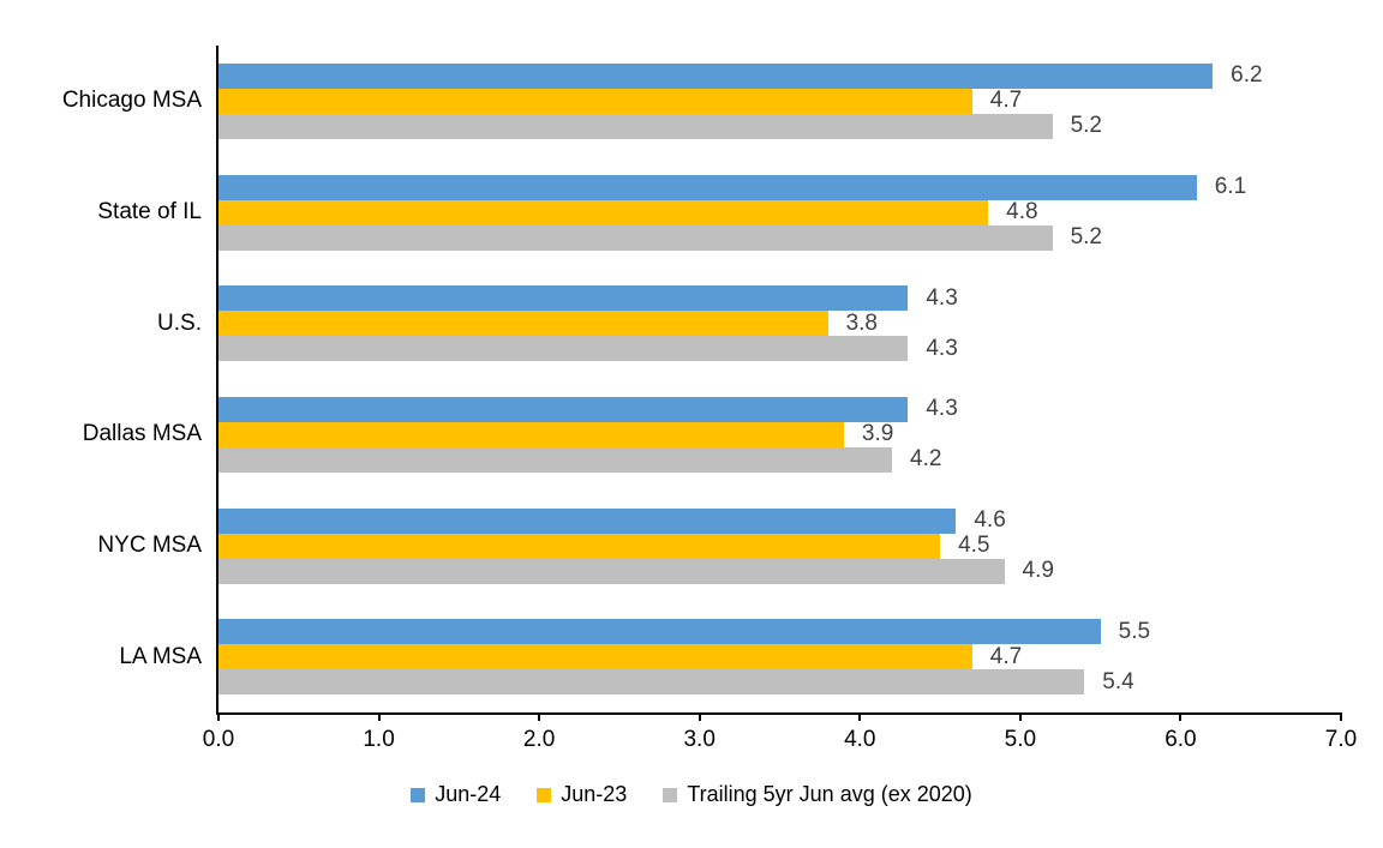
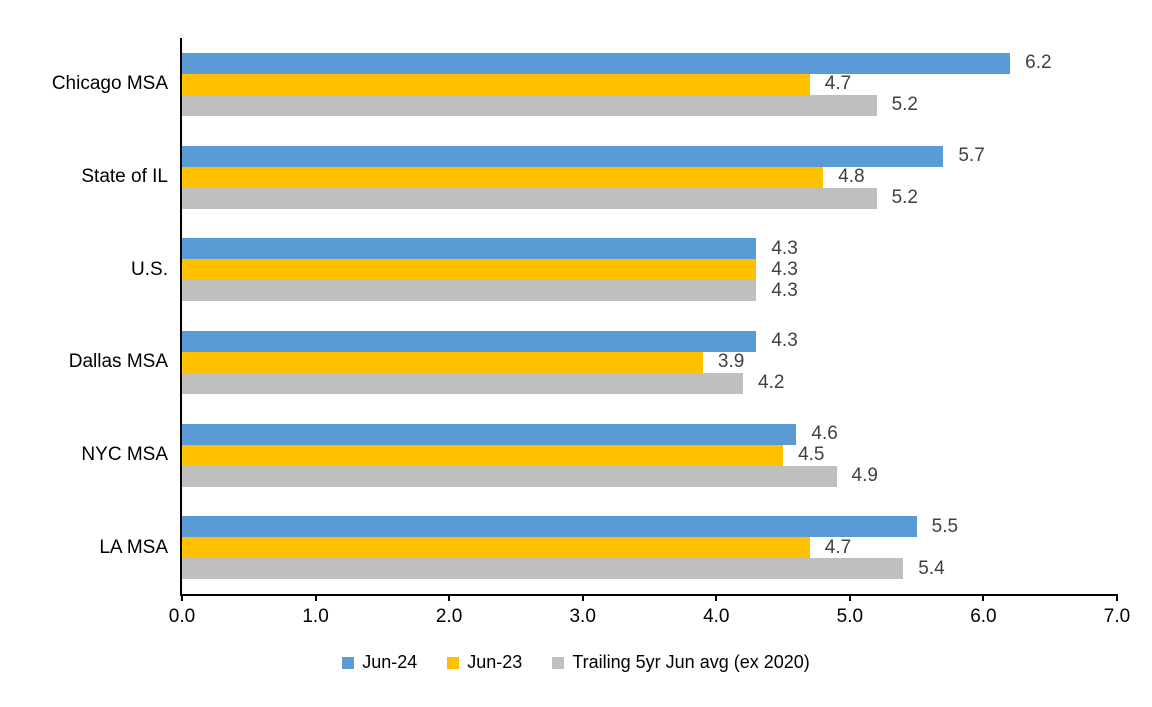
Jun-24/State of IL: 6.1 -> 5.7
Jun-23/U.S.: 3.8 -> 4.3
